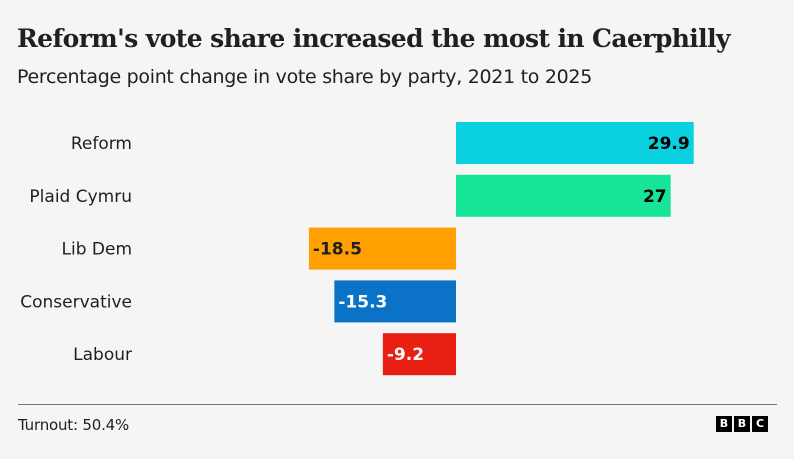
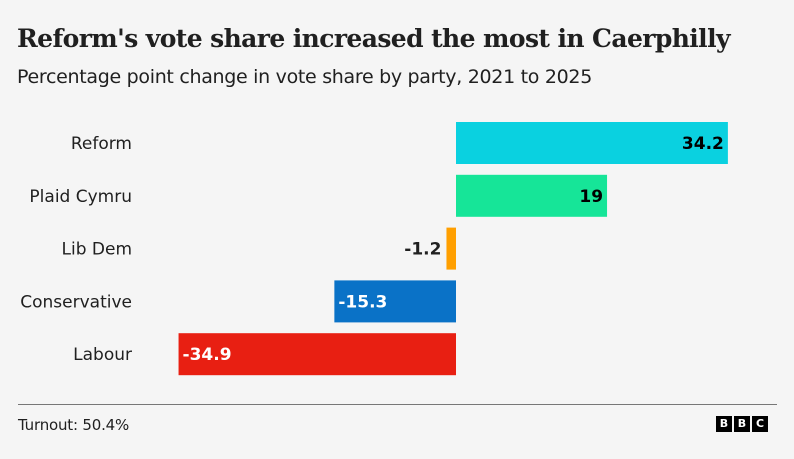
Reform: 29.9 -> 34.2
Plaid Cymru: 27 -> 19
Lib Dem: -18.5 -> -1.2
Labour: -9.2 -> -34.9
